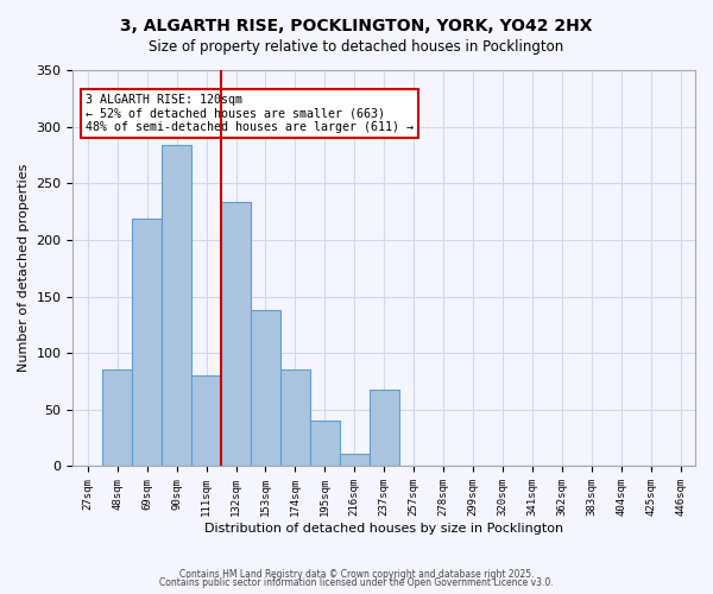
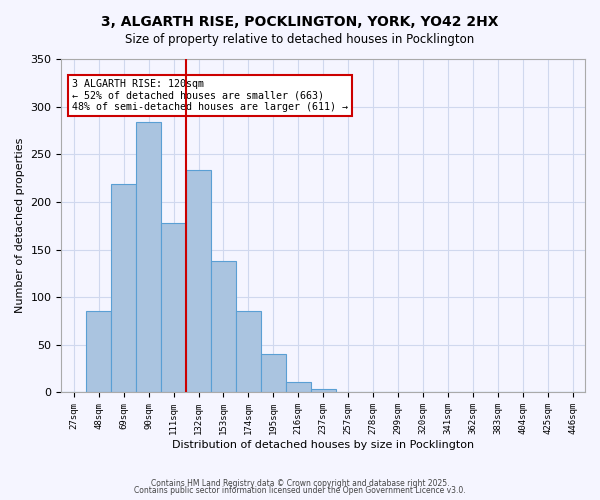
111sqm: 80 -> 178
237sqm: 68 -> 4
